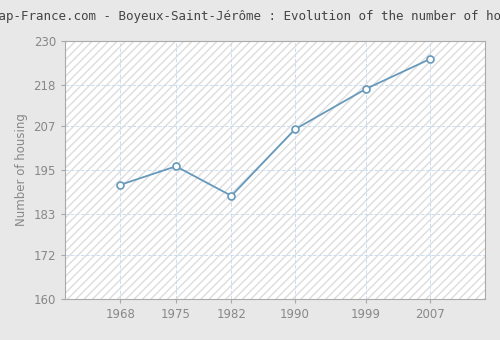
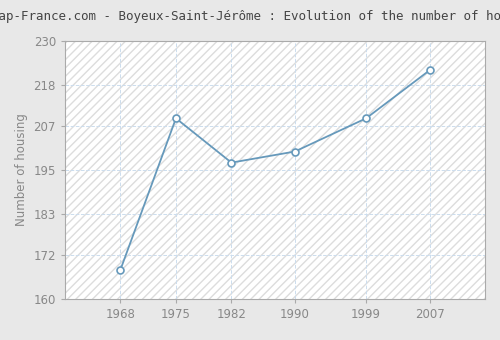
1968: 191 -> 168
1975: 196 -> 209
1982: 188 -> 197
1990: 206 -> 200
1999: 217 -> 209
2007: 225 -> 222
